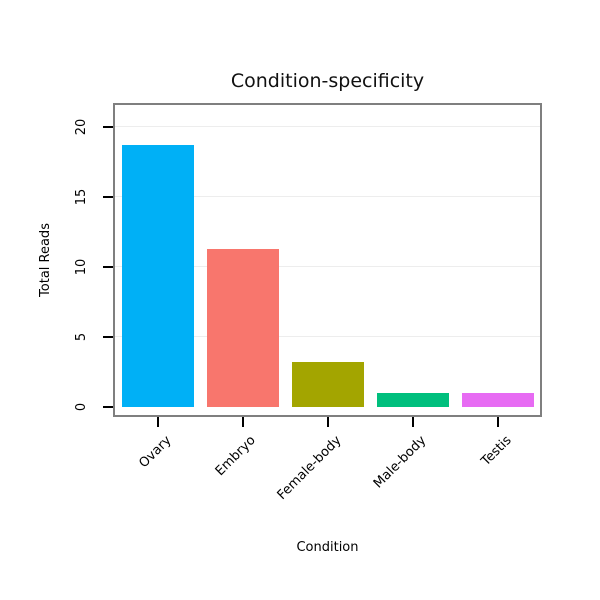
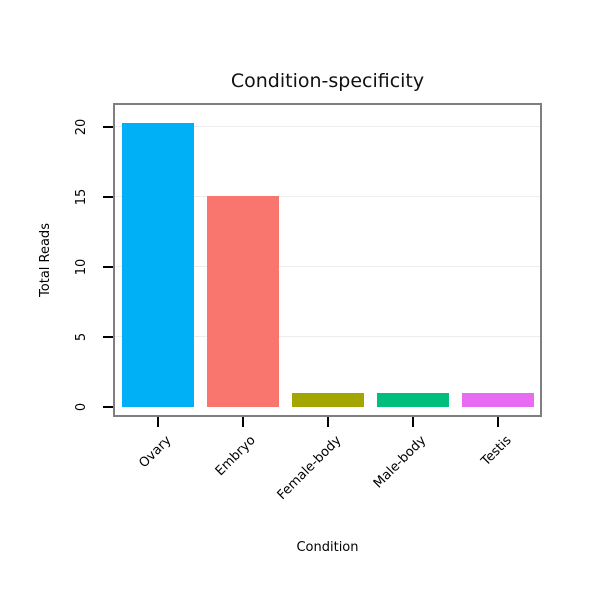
Ovary: 18.7 -> 20.3
Embryo: 11.3 -> 15.1
Female-body: 3.2 -> 1.0
